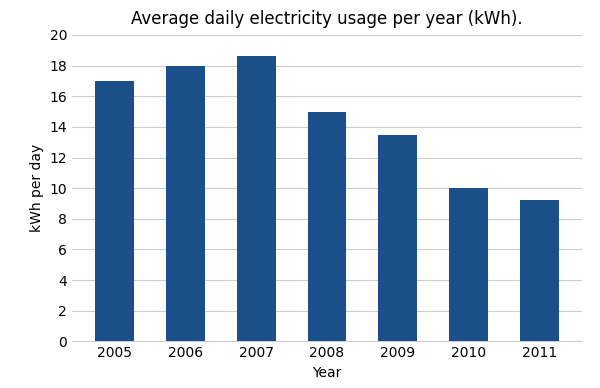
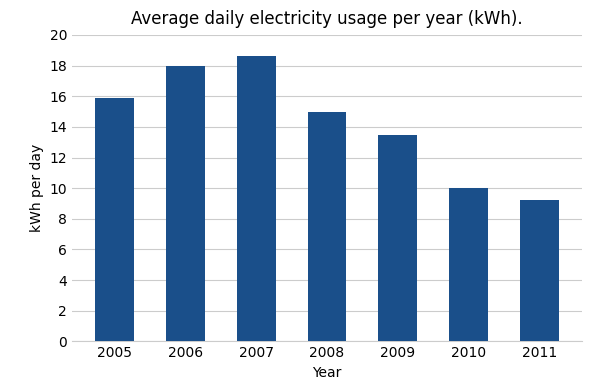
2005: 17.0 -> 15.9
